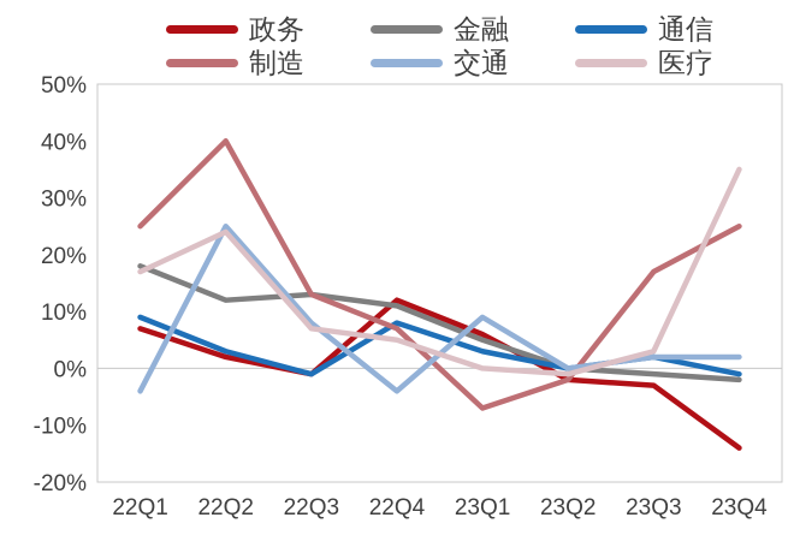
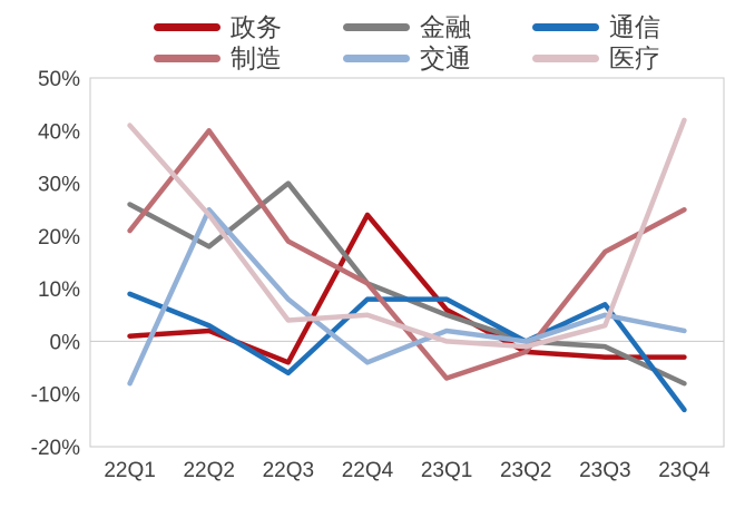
政务/22Q1: 7% -> 1%
金融/22Q1: 18% -> 26%
制造/22Q1: 25% -> 21%
交通/22Q1: -4% -> -8%
医疗/22Q1: 17% -> 41%
金融/22Q2: 12% -> 18%
政务/22Q3: -1% -> -4%
金融/22Q3: 13% -> 30%
通信/22Q3: -1% -> -6%
制造/22Q3: 13% -> 19%
医疗/22Q3: 7% -> 4%
政务/22Q4: 12% -> 24%
制造/22Q4: 7% -> 11%
通信/23Q1: 3% -> 8%
交通/23Q1: 9% -> 2%
通信/23Q3: 2% -> 7%
交通/23Q3: 2% -> 5%
政务/23Q4: -14% -> -3%
金融/23Q4: -2% -> -8%
通信/23Q4: -1% -> -13%
医疗/23Q4: 35% -> 42%
